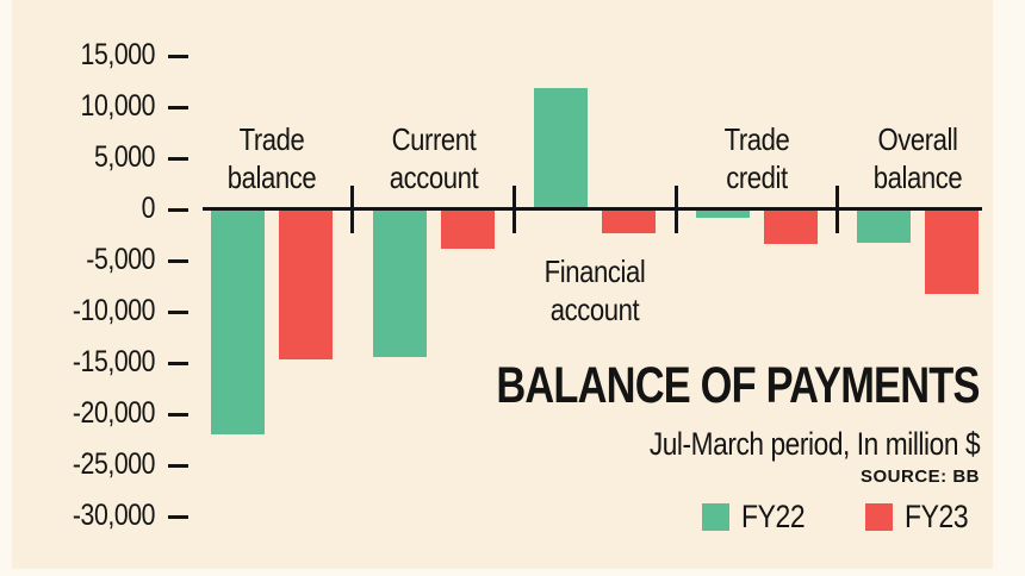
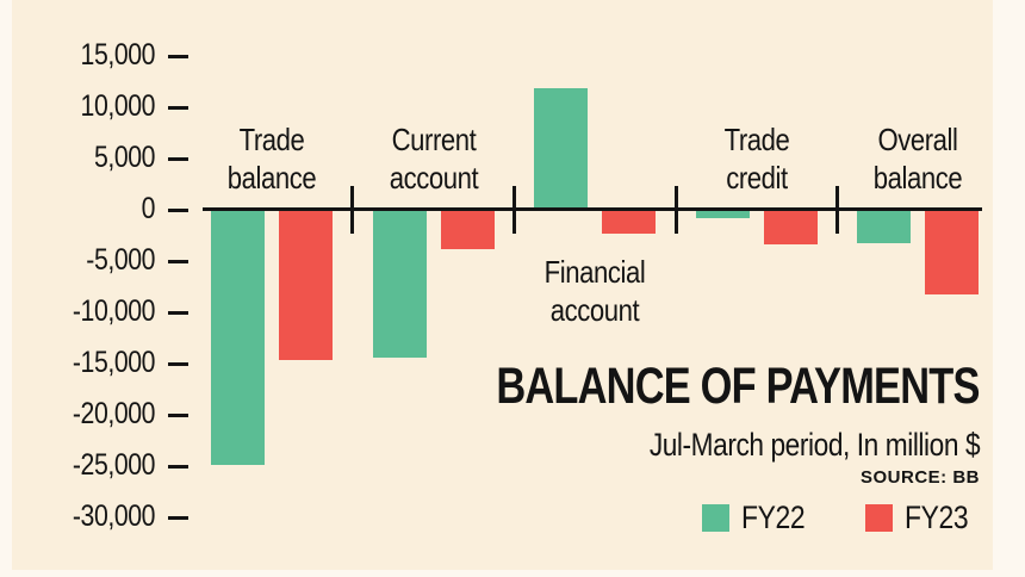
FY22/Trade balance: -22000 -> -25000
